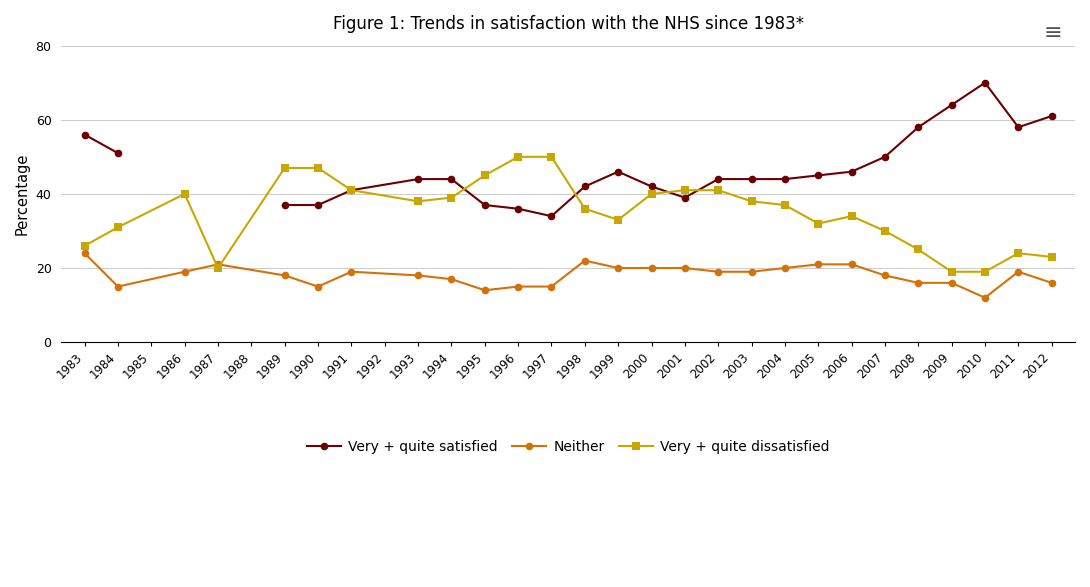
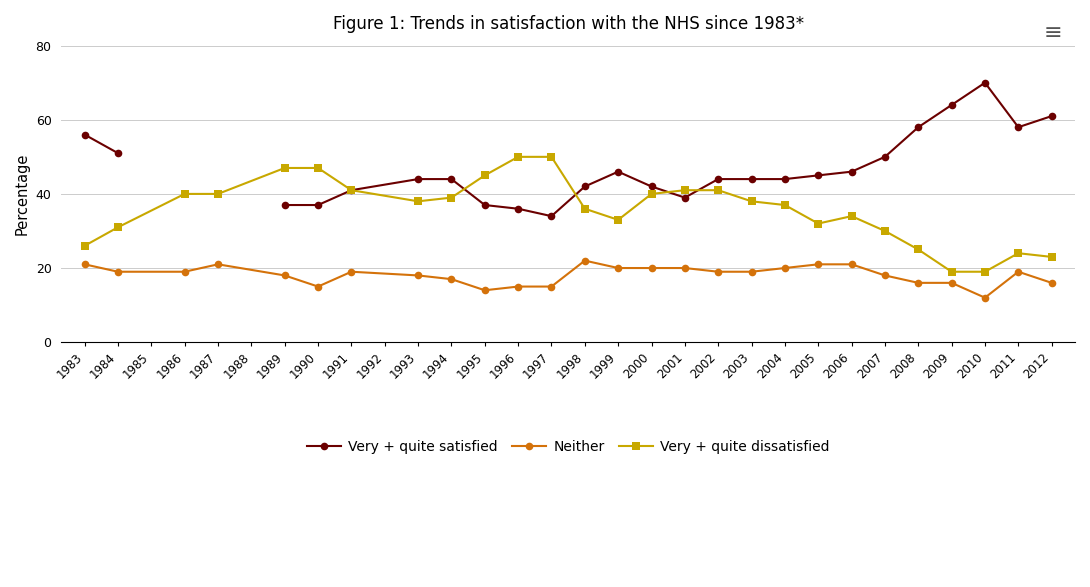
Neither/1983: 24 -> 21
Neither/1984: 15 -> 19
Very + quite dissatisfied/1987: 20 -> 40
